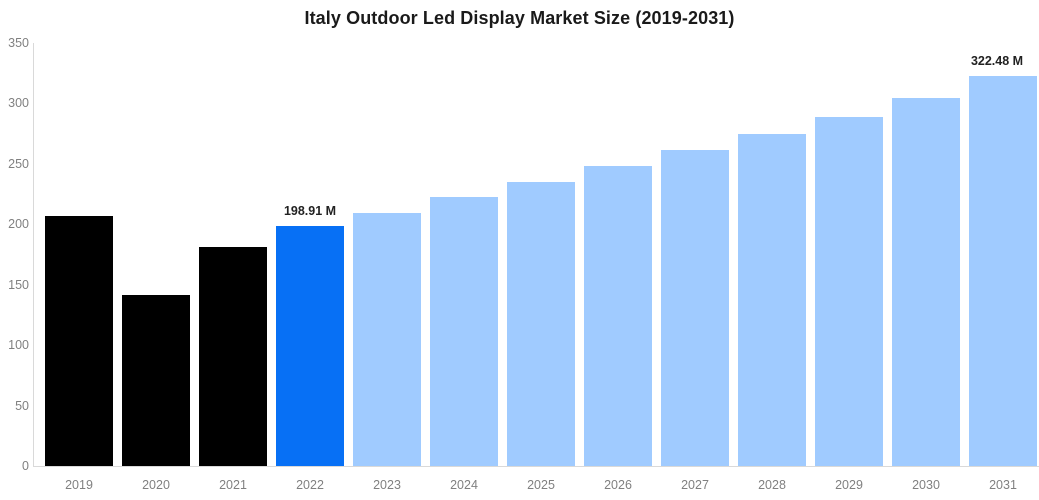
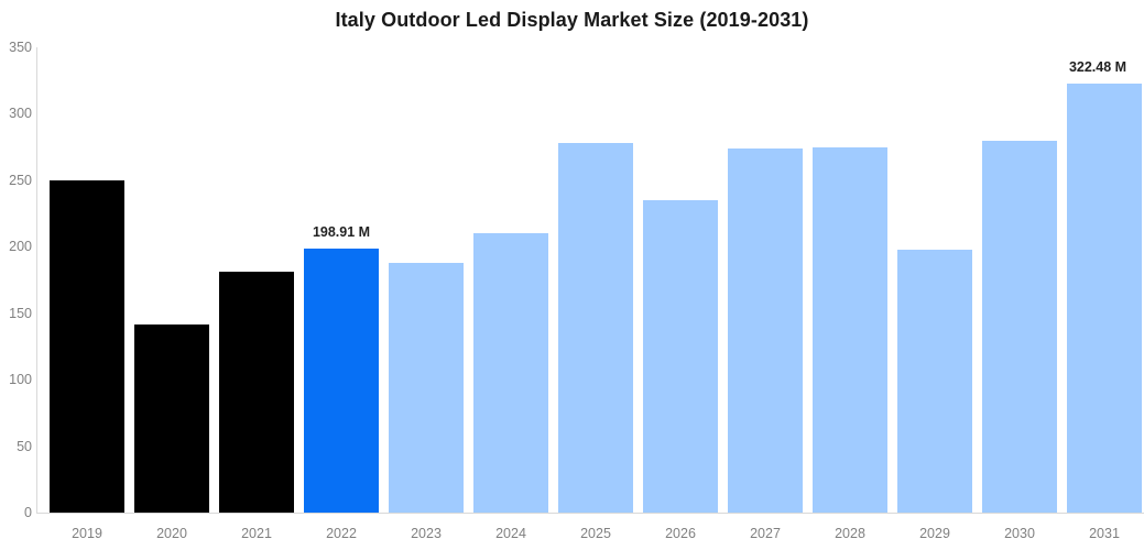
2019: 206 -> 250
2023: 209 -> 188
2024: 222 -> 210
2025: 235 -> 278
2026: 248 -> 235
2027: 262 -> 274
2029: 289 -> 198
2030: 304 -> 280
